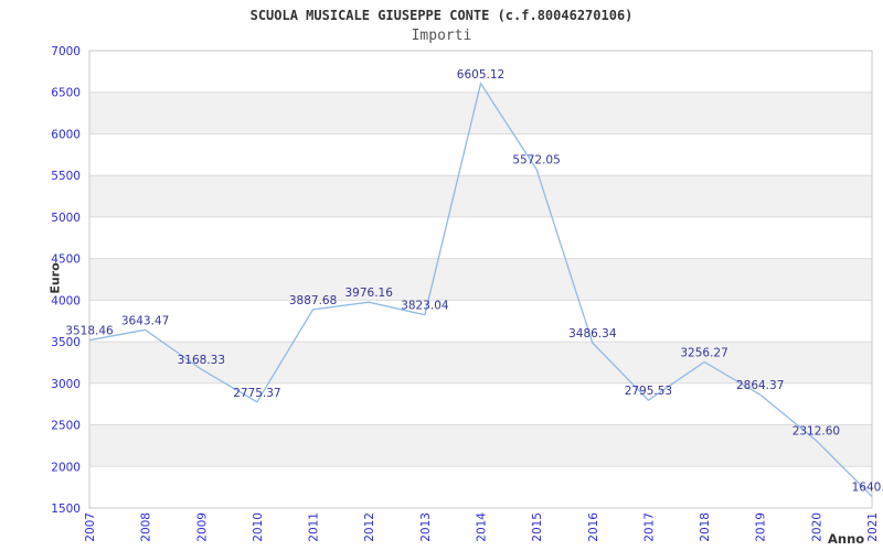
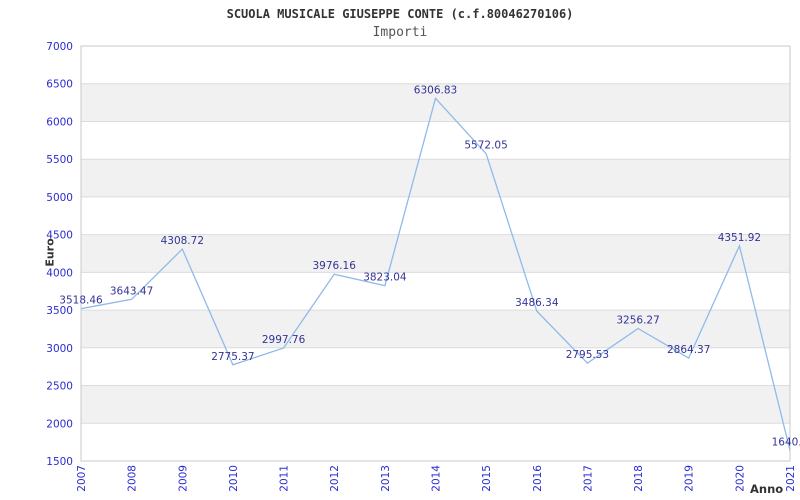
2009: 3168.33 -> 4308.72
2011: 3887.68 -> 2997.76
2014: 6605.12 -> 6306.83
2020: 2312.60 -> 4351.92
